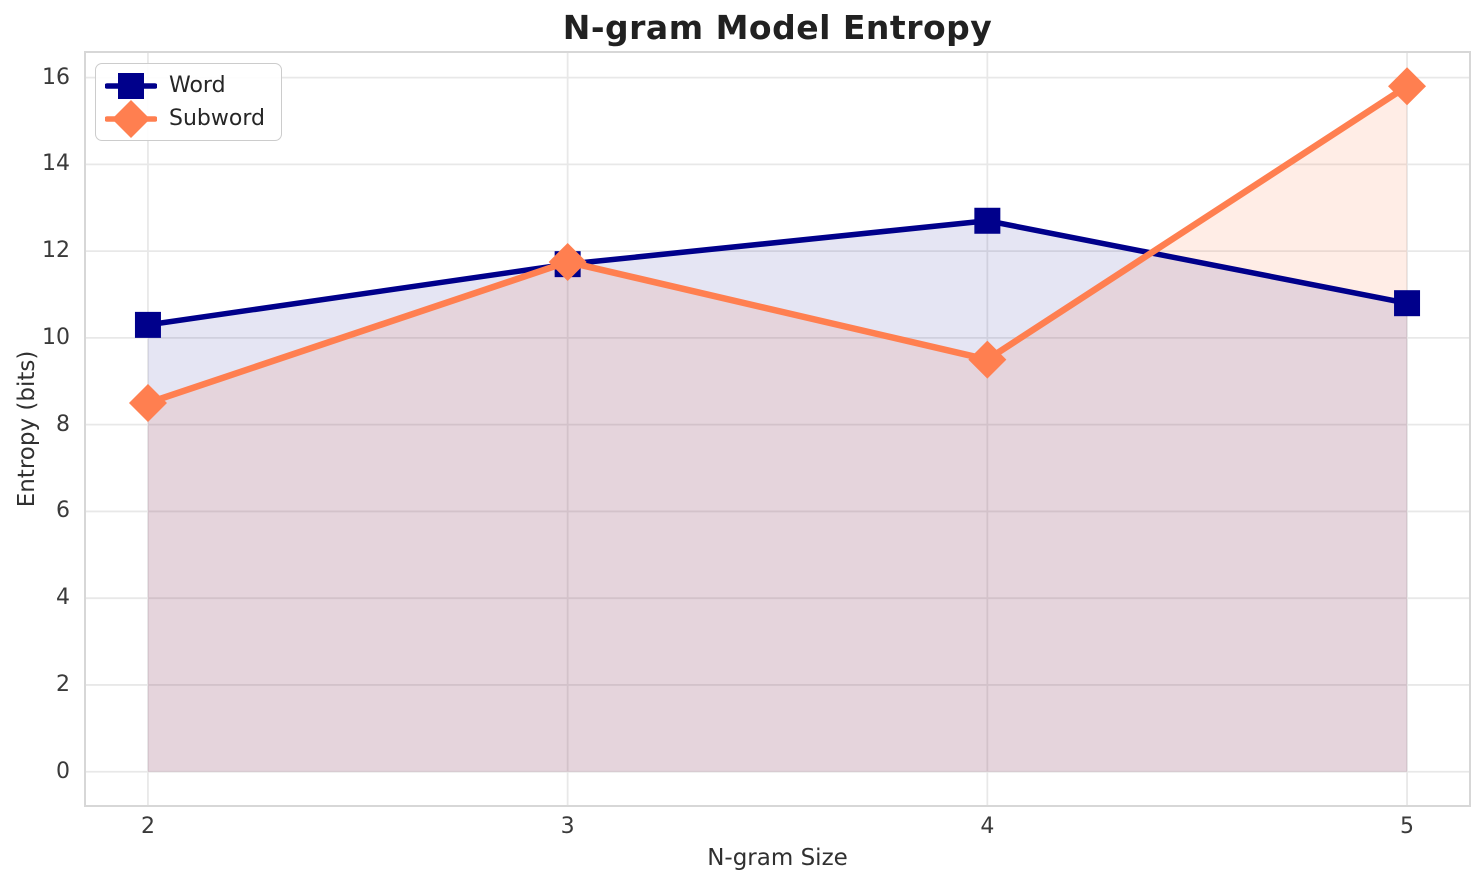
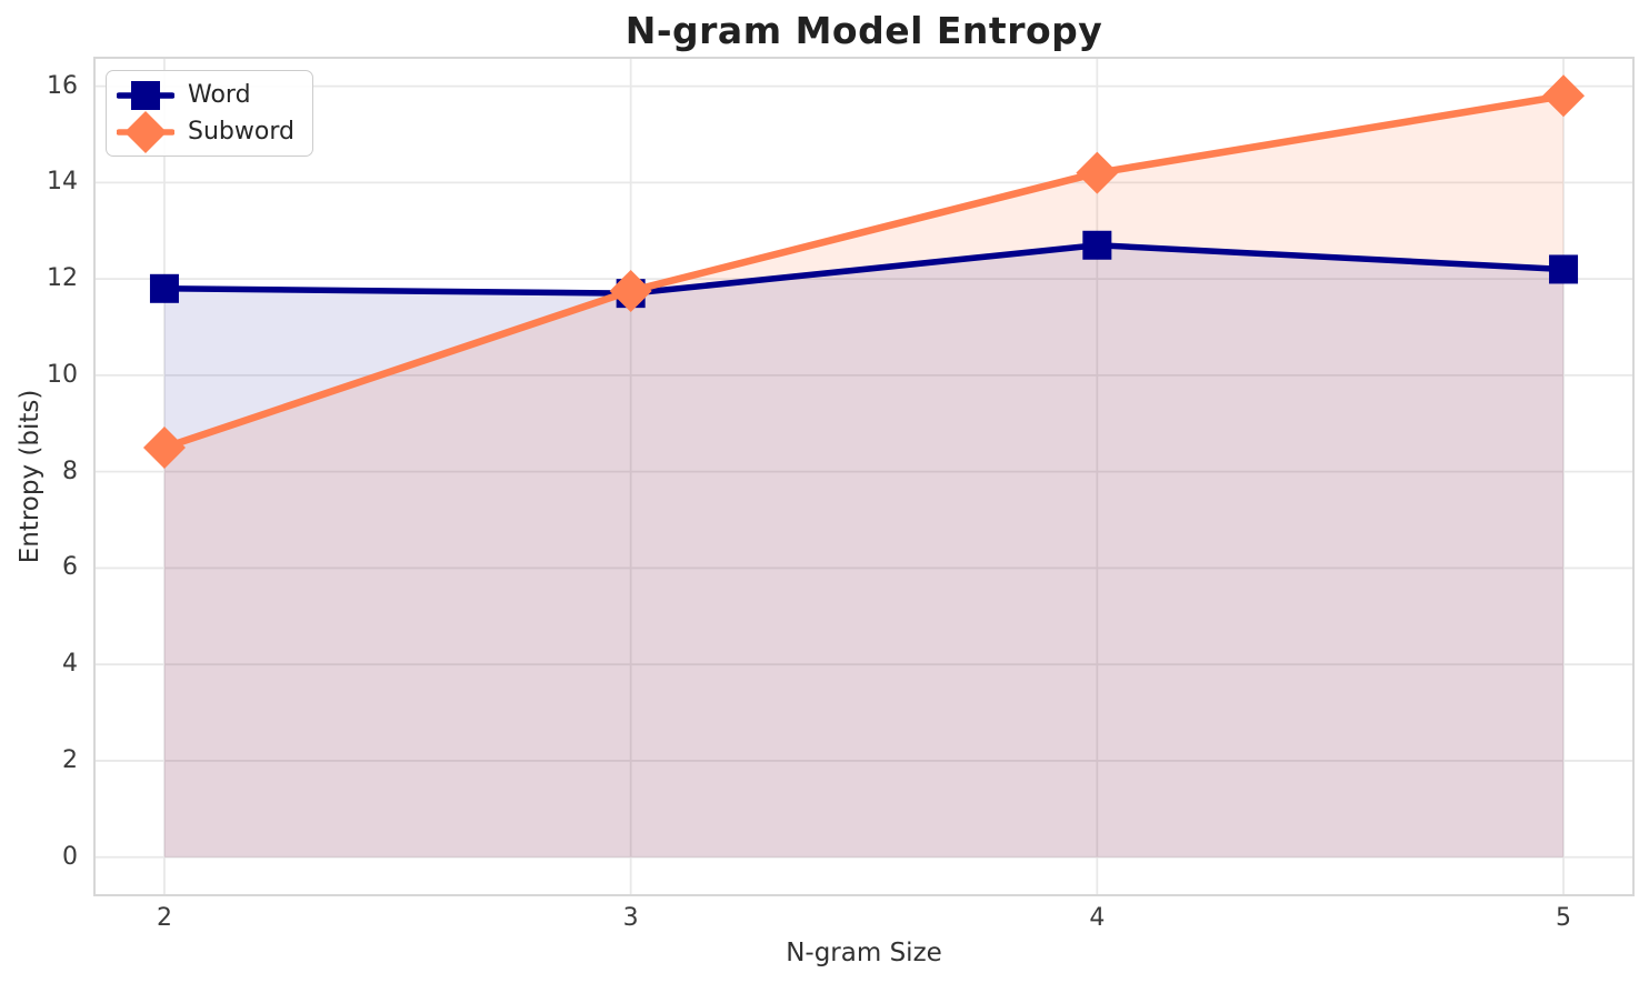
Word/2: 10.3 -> 11.8
Subword/4: 9.5 -> 14.2
Word/5: 10.8 -> 12.2
